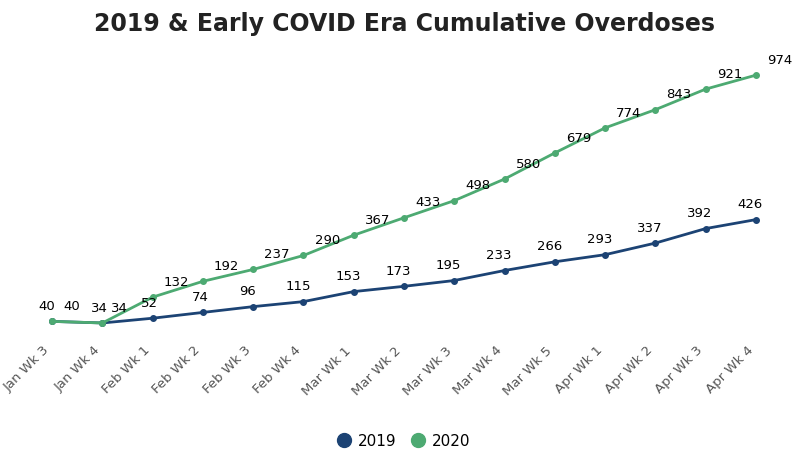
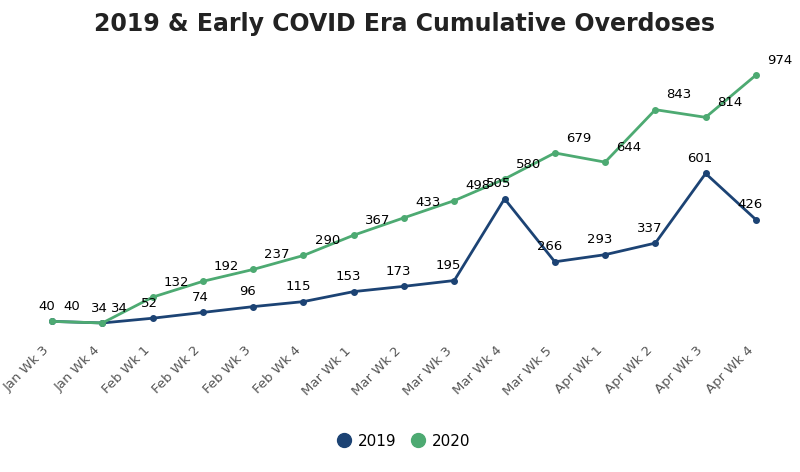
2019/Mar Wk 4: 233 -> 505
2020/Apr Wk 1: 774 -> 644
2019/Apr Wk 3: 392 -> 601
2020/Apr Wk 3: 921 -> 814
